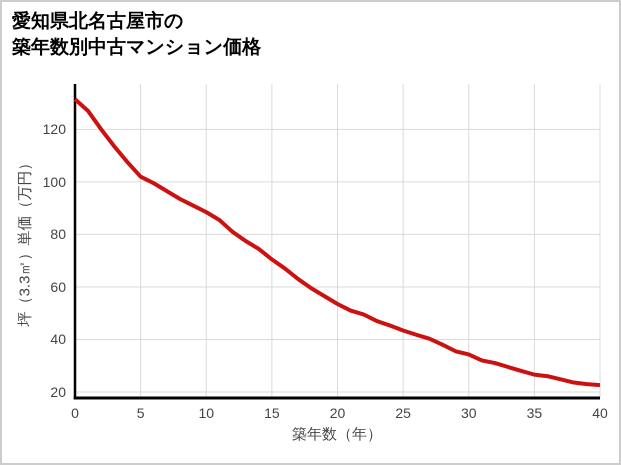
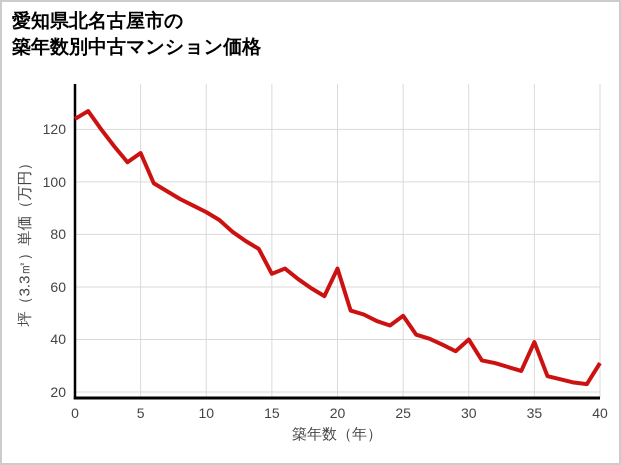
0: 132 -> 124
5: 102 -> 111
15: 70 -> 65
20: 54 -> 67
25: 43 -> 49
30: 34 -> 40
35: 27 -> 39
40: 23 -> 31
